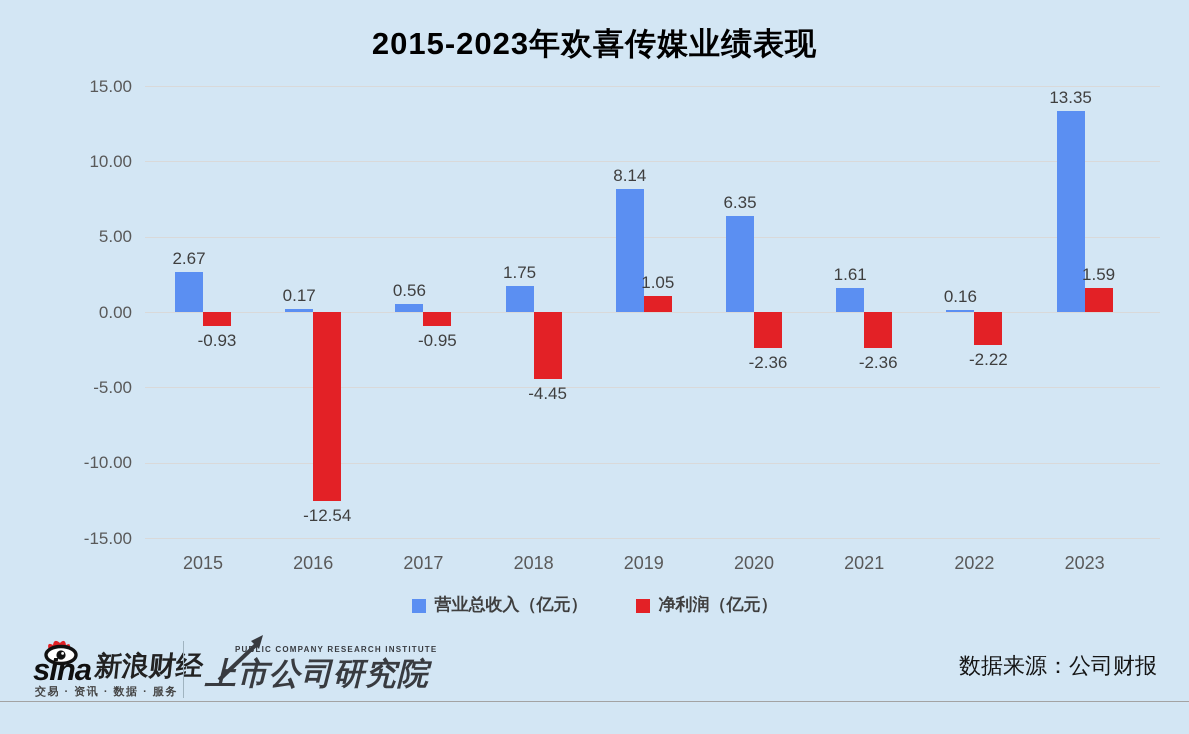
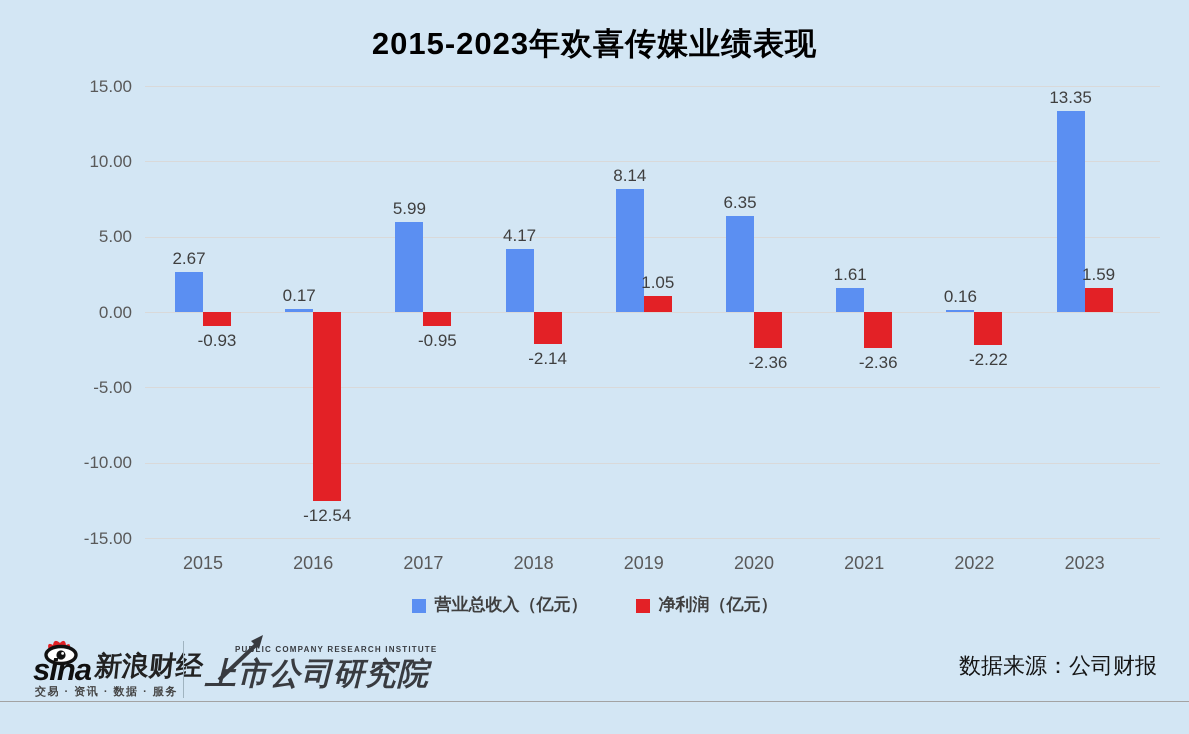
营业总收入（亿元）/2017: 0.56 -> 5.99
营业总收入（亿元）/2018: 1.75 -> 4.17
净利润（亿元）/2018: -4.45 -> -2.14
